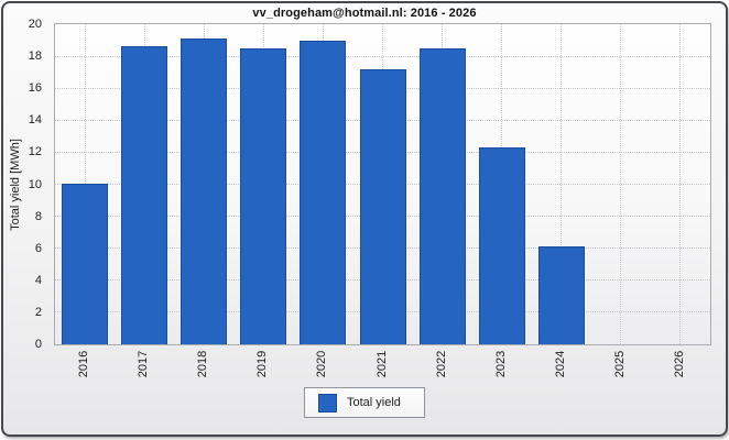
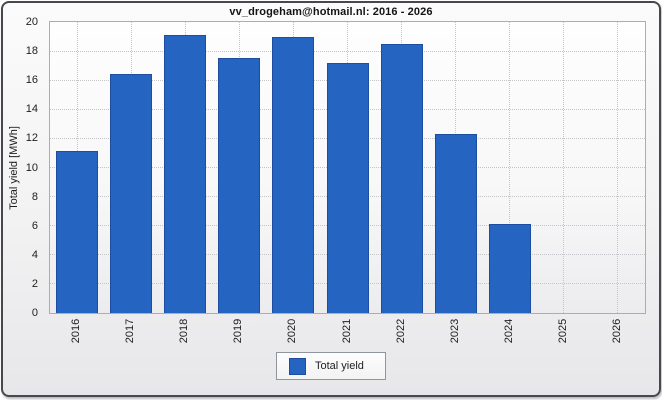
2016: 10.0 -> 11.1
2017: 18.6 -> 16.4
2019: 18.5 -> 17.5
